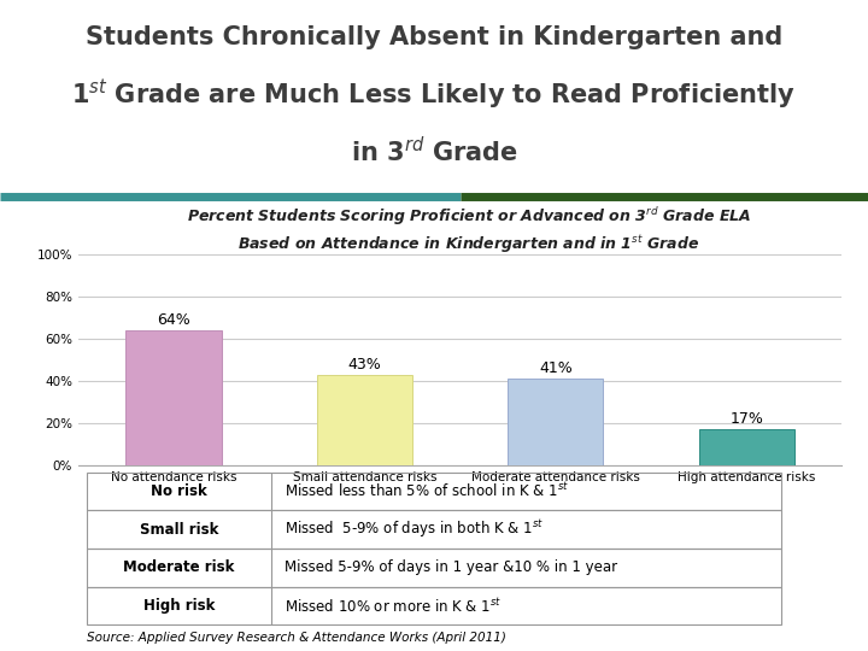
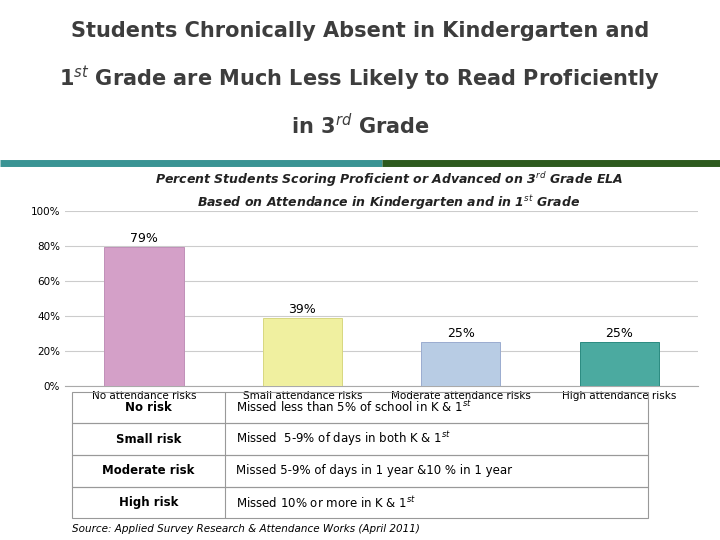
No attendance risks: 64% -> 79%
Small attendance risks: 43% -> 39%
Moderate attendance risks: 41% -> 25%
High attendance risks: 17% -> 25%
